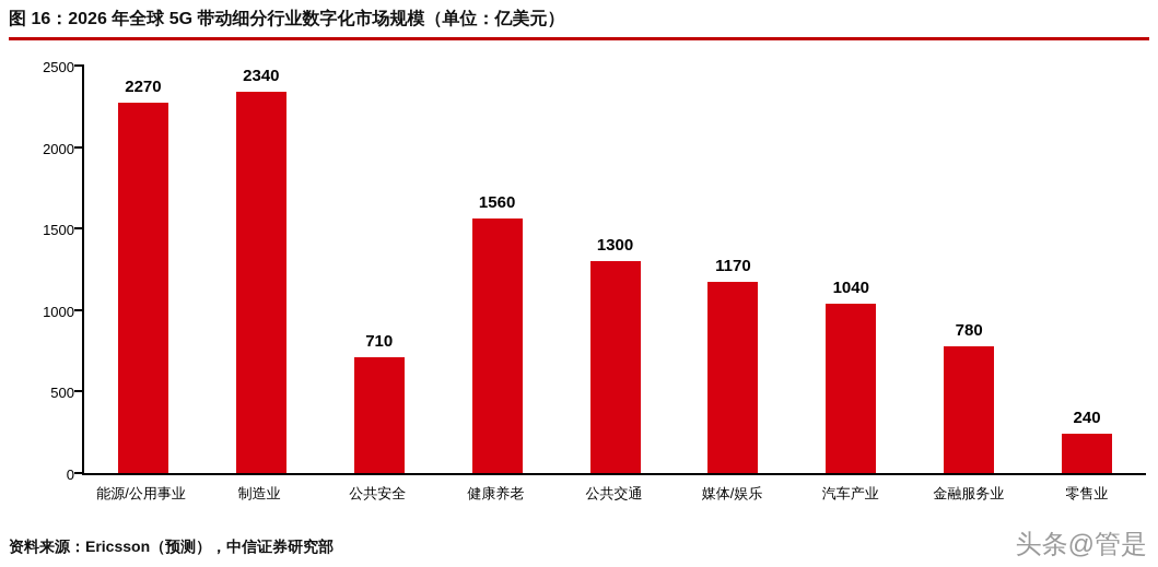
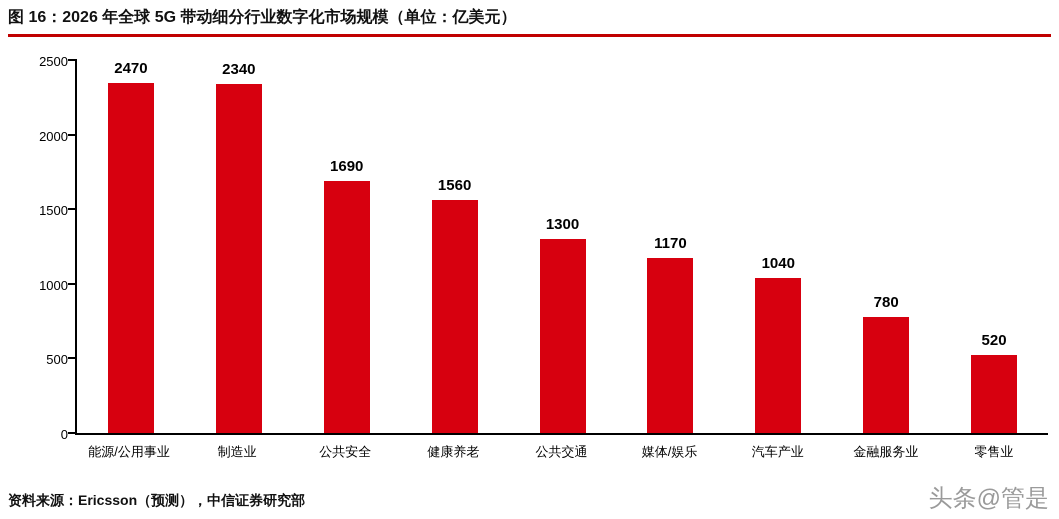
能源/公用事业: 2270 -> 2470
公共安全: 710 -> 1690
零售业: 240 -> 520
